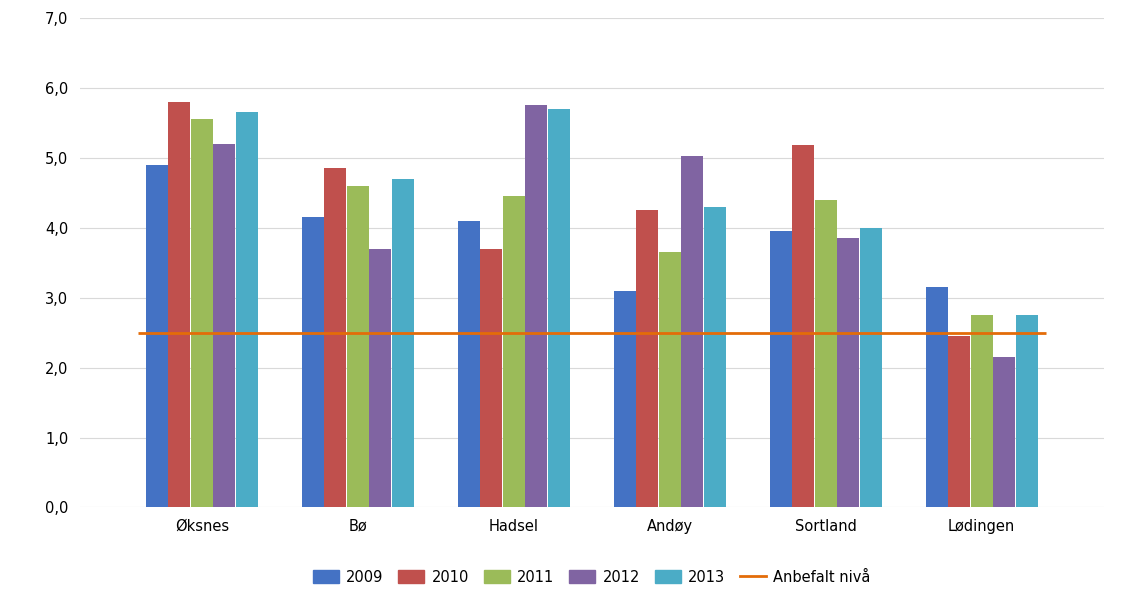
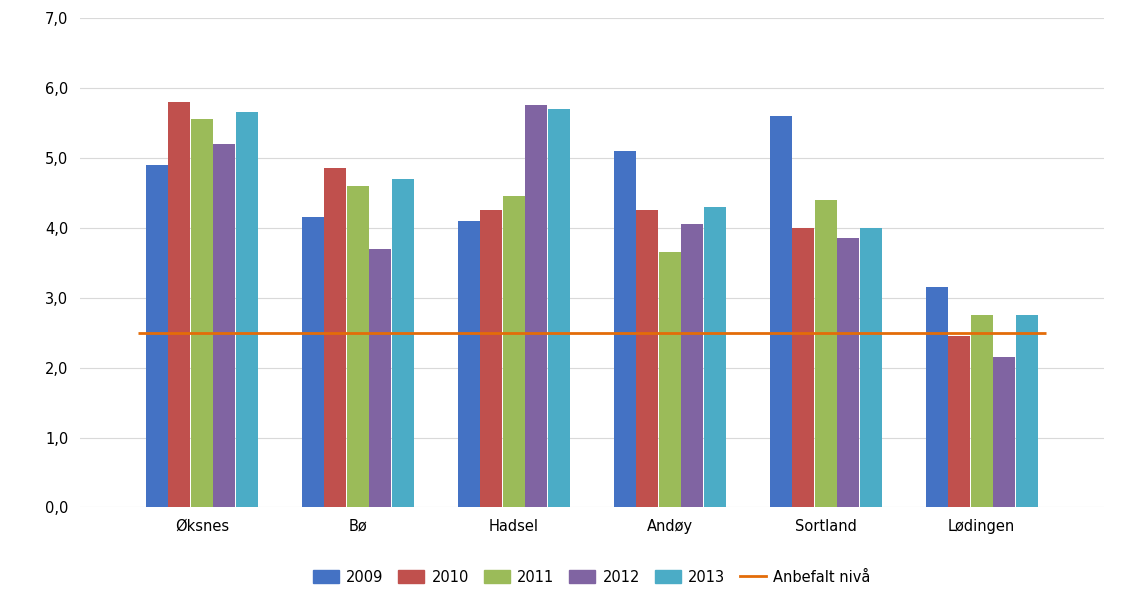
2010/Hadsel: 3,70 -> 4,25
2009/Andøy: 3,10 -> 5,10
2012/Andøy: 5,02 -> 4,05
2009/Sortland: 3,96 -> 5,60
2010/Sortland: 5,18 -> 4,00
